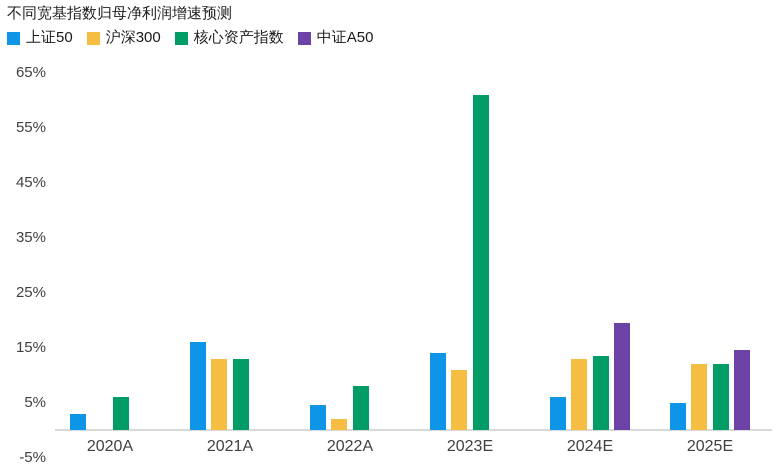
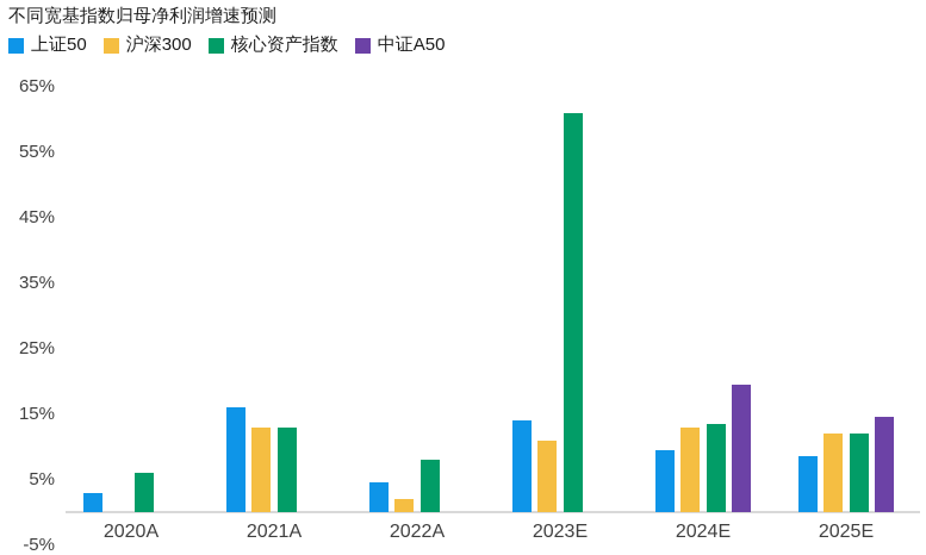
上证50/2024E: 6% -> 10%
上证50/2025E: 5% -> 8%
